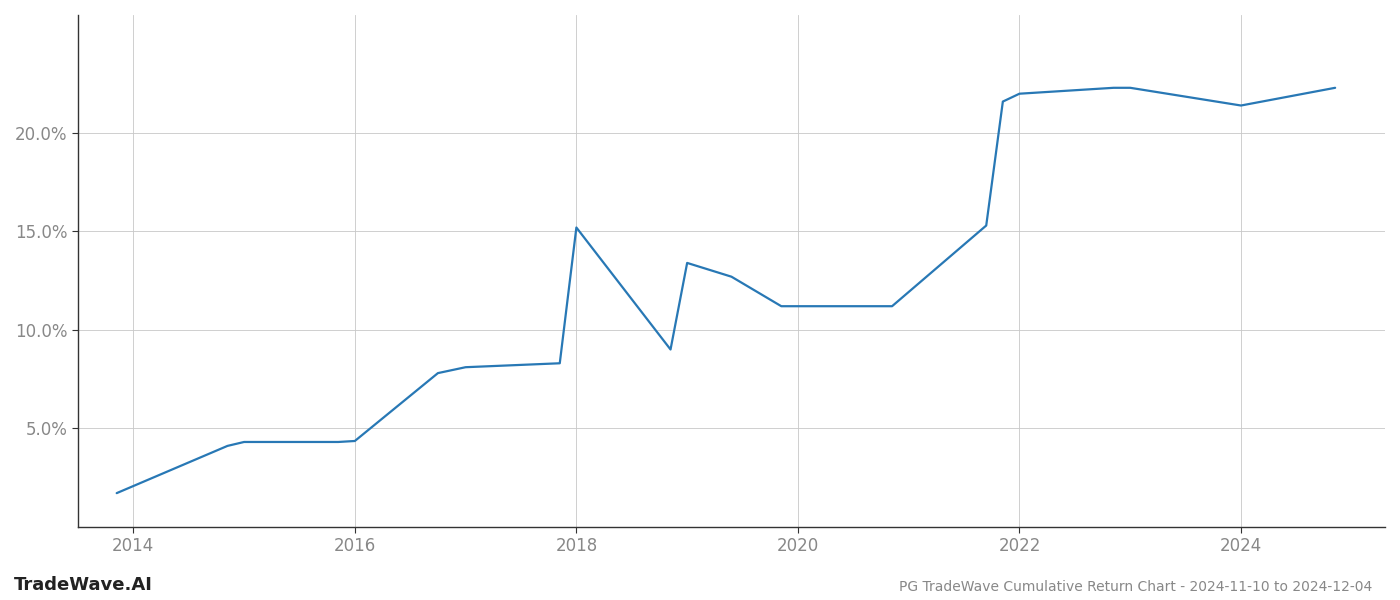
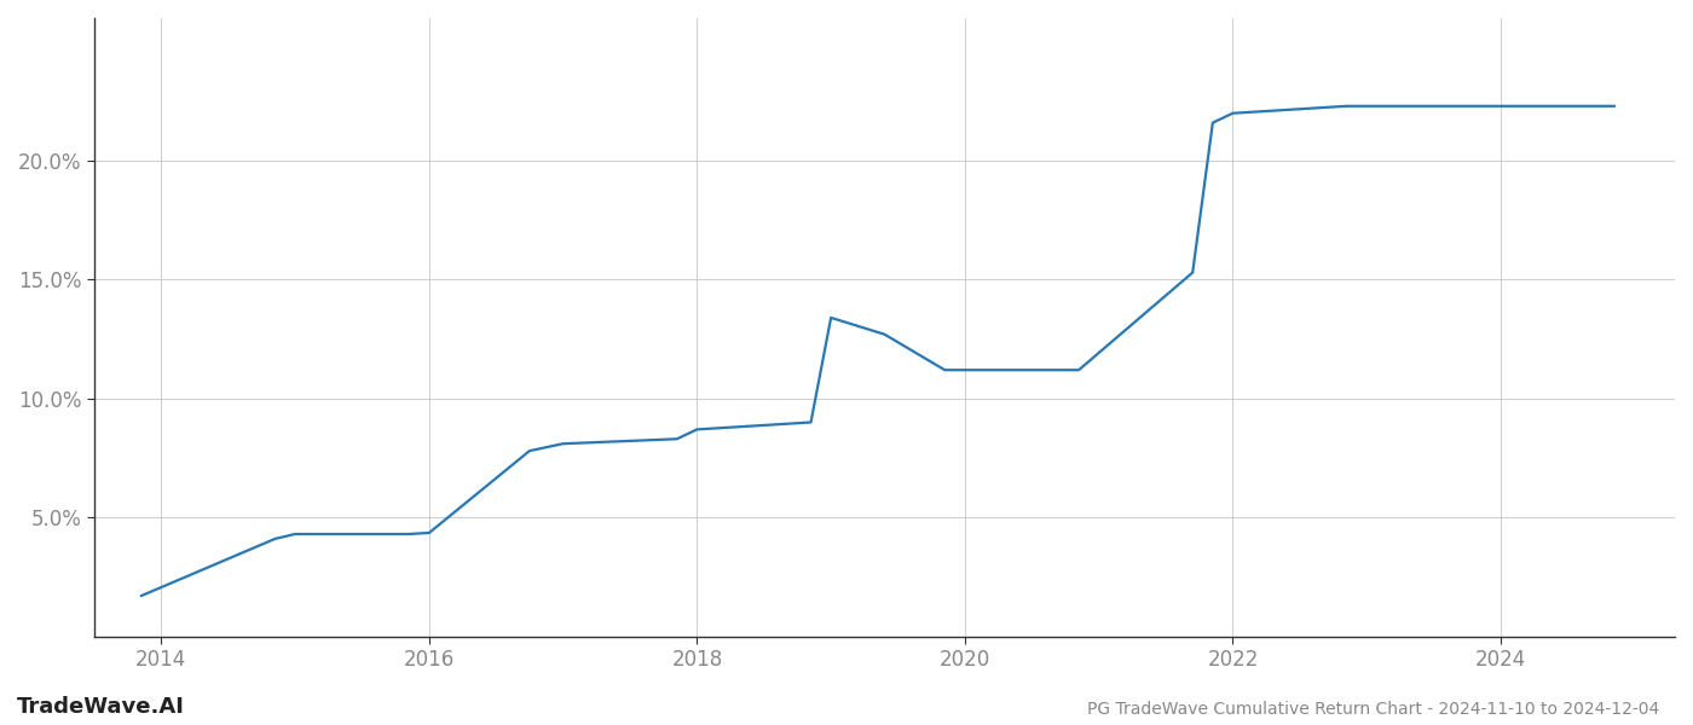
2018: 15.2% -> 8.7%
2024: 21.4% -> 22.3%
